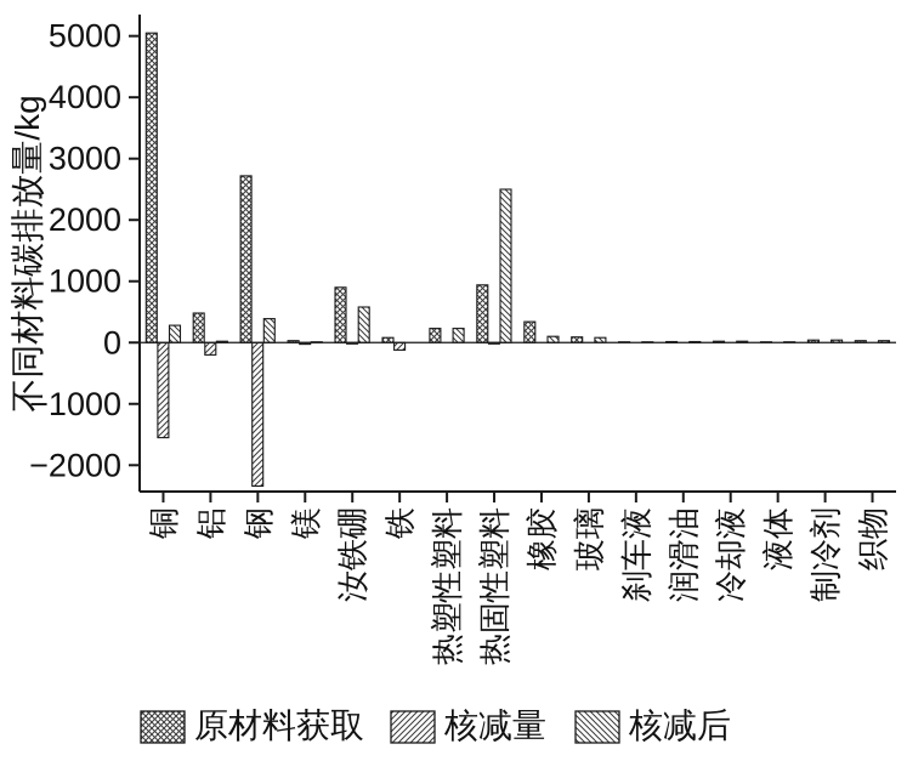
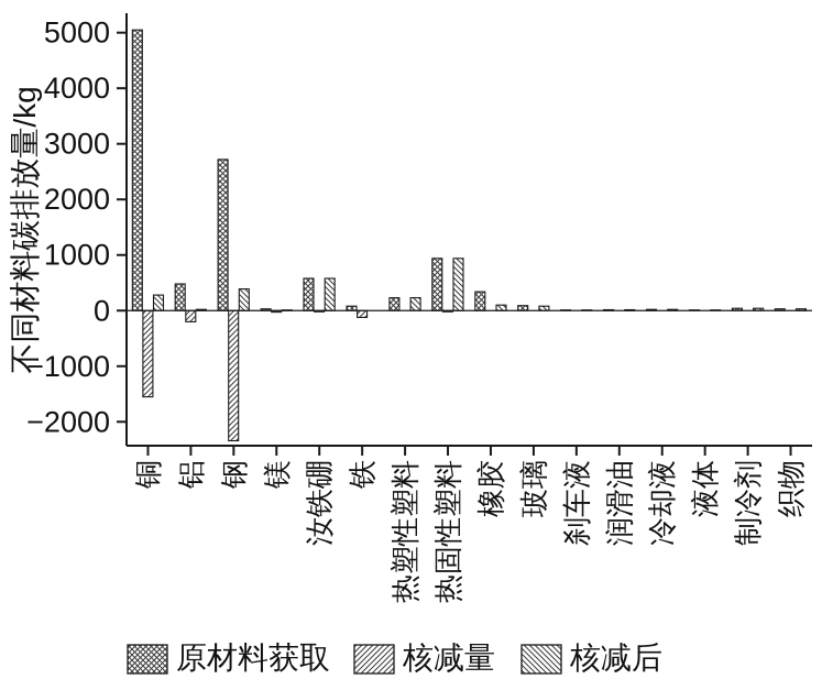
原材料获取/汝铁硼: 900 -> 600
核减后/热固性塑料: 2500 -> 900
